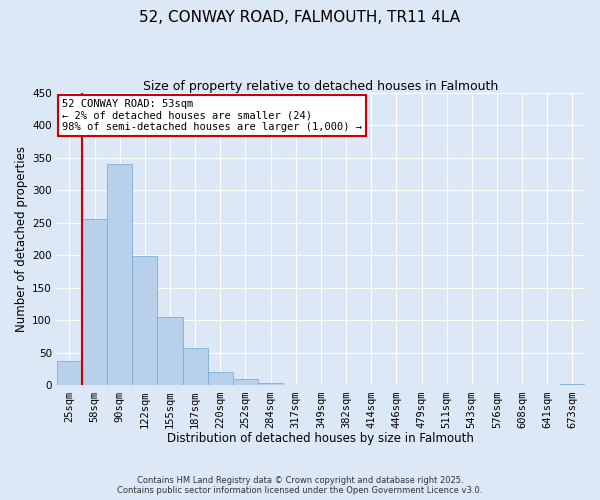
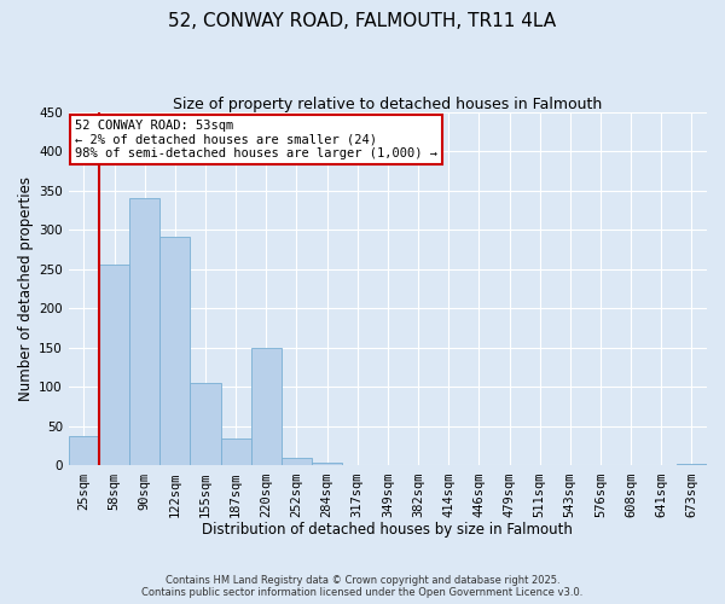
122sqm: 199 -> 292
187sqm: 57 -> 34
220sqm: 21 -> 150
